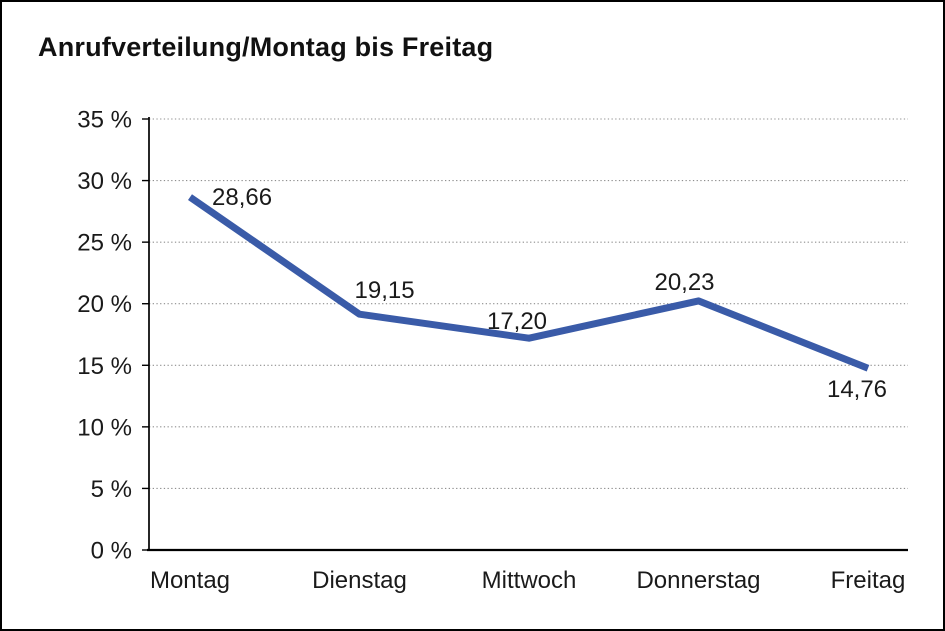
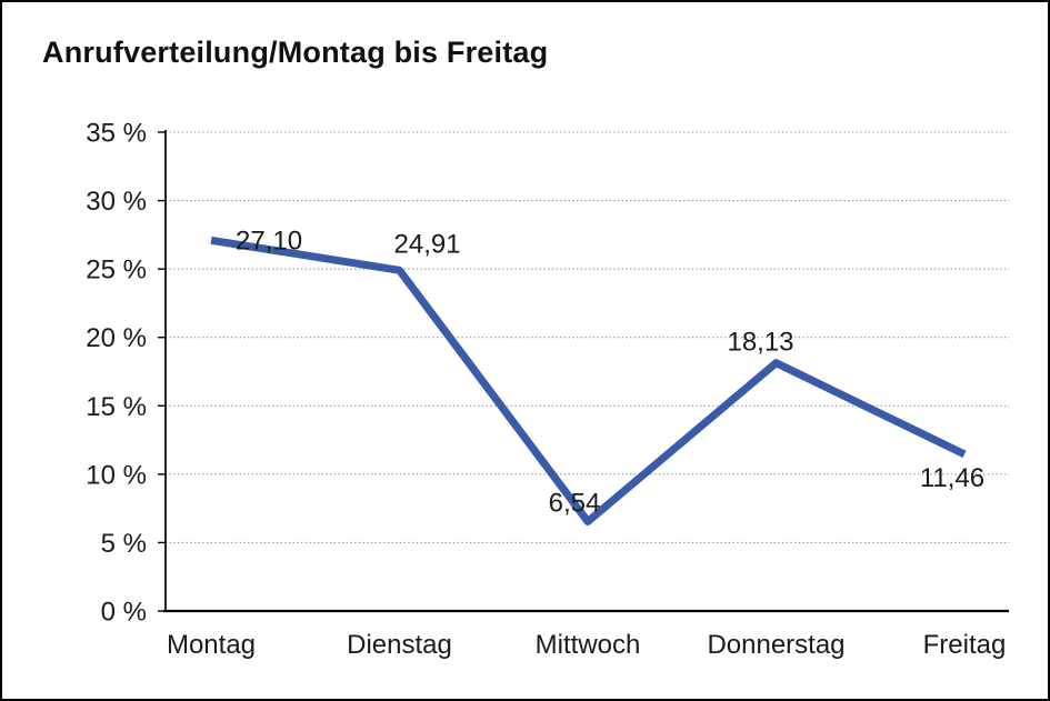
Montag: 28,66 -> 27,10
Dienstag: 19,15 -> 24,91
Mittwoch: 17,20 -> 6,54
Donnerstag: 20,23 -> 18,13
Freitag: 14,76 -> 11,46
